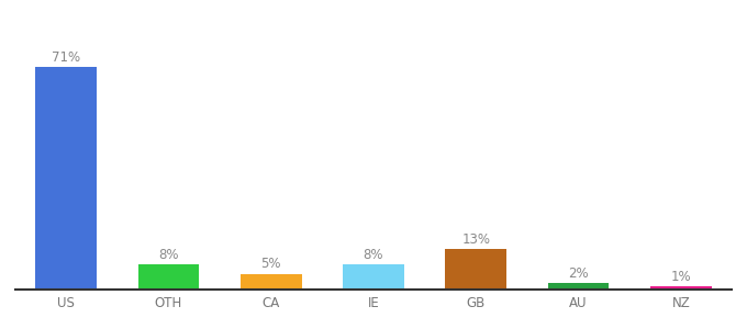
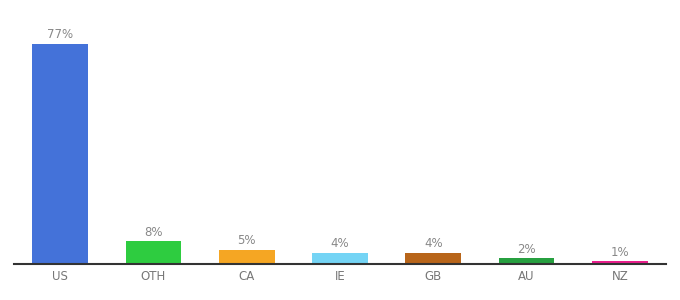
US: 71% -> 77%
IE: 8% -> 4%
GB: 13% -> 4%
